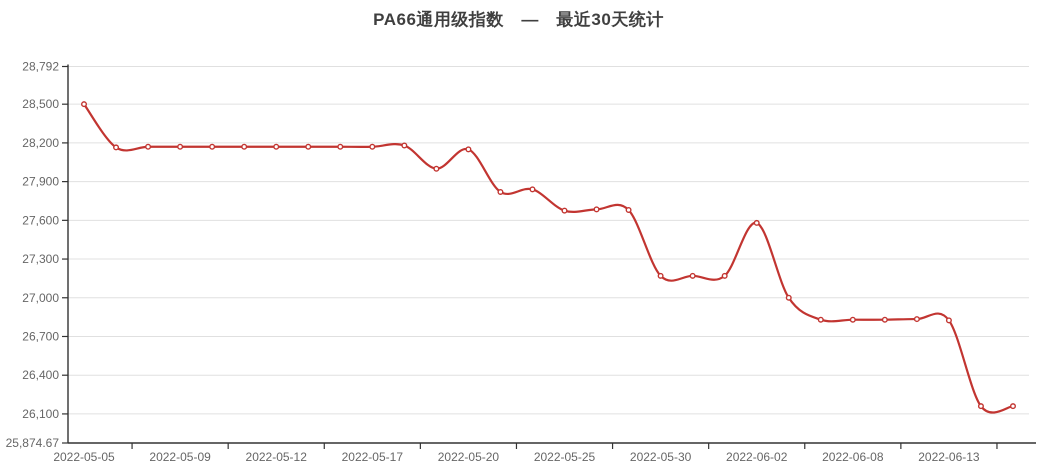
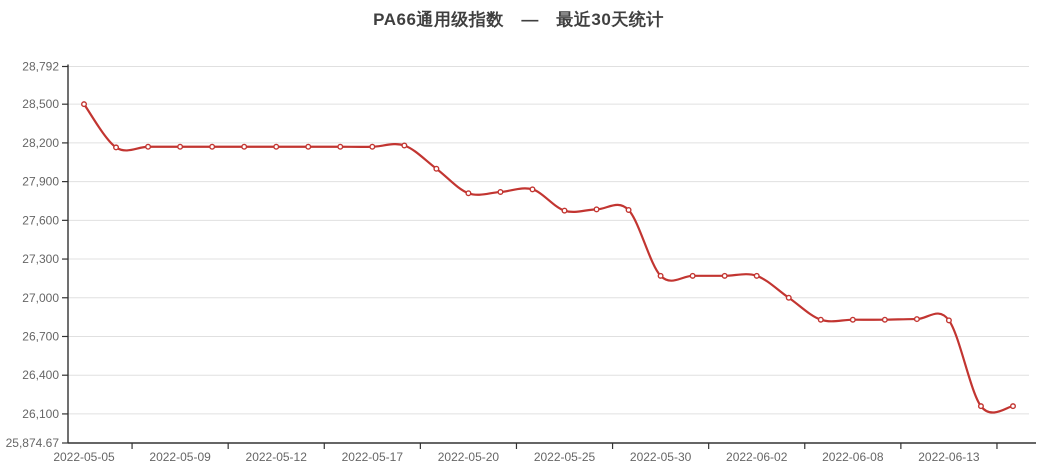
2022-05-20: 28150 -> 27810
2022-06-02: 27580 -> 27170
